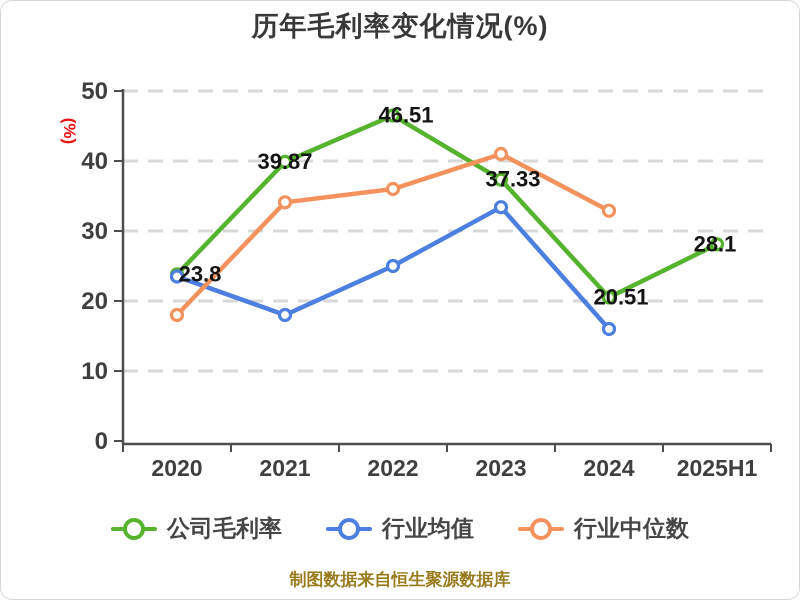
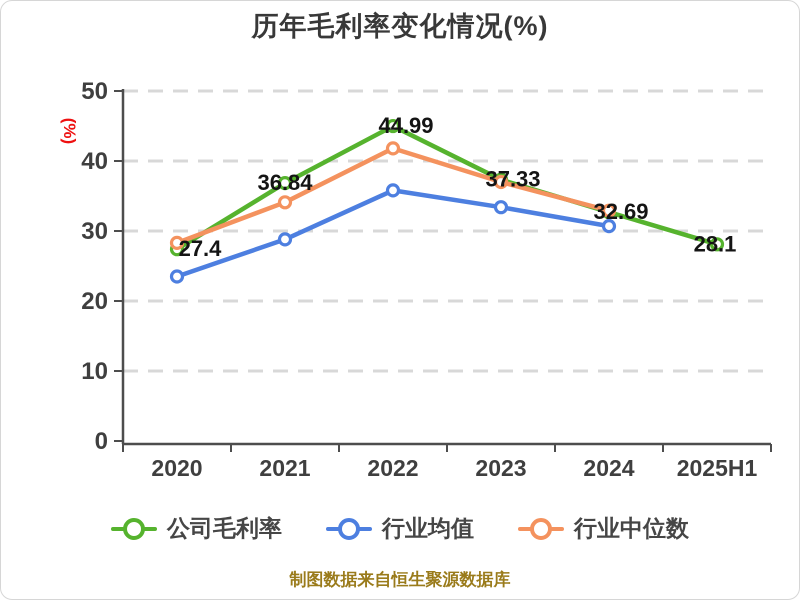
公司毛利率/2020: 23.8 -> 27.4
行业中位数/2020: 18 -> 28
公司毛利率/2021: 39.87 -> 36.84
行业均值/2021: 18 -> 29
公司毛利率/2022: 46.51 -> 44.99
行业均值/2022: 25 -> 36
行业中位数/2022: 36 -> 42
行业中位数/2023: 41 -> 37
公司毛利率/2024: 20.51 -> 32.69
行业均值/2024: 16 -> 31
